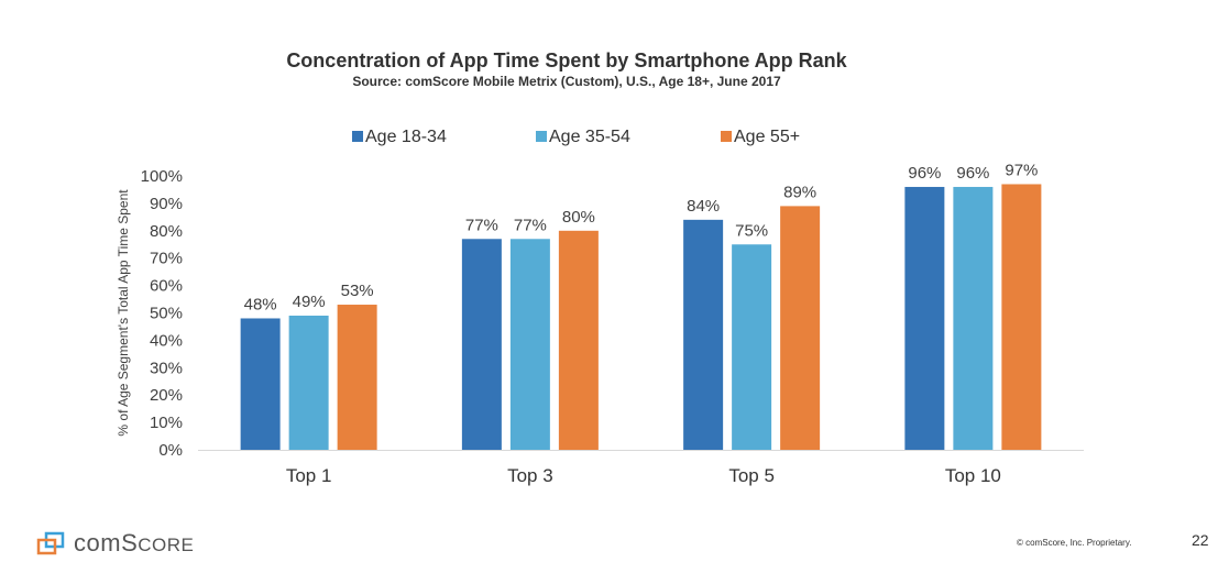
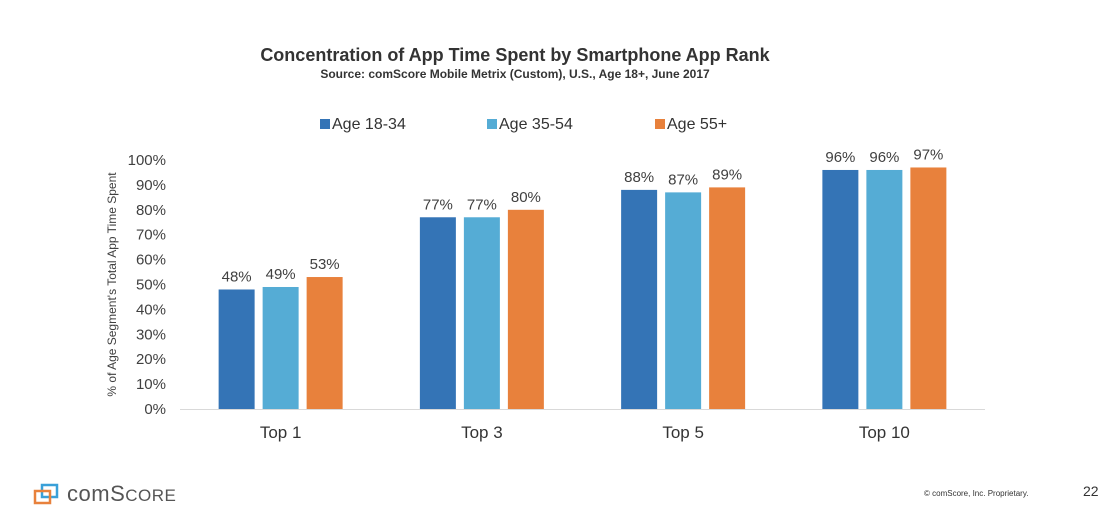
Age 18-34/Top 5: 84% -> 88%
Age 35-54/Top 5: 75% -> 87%
